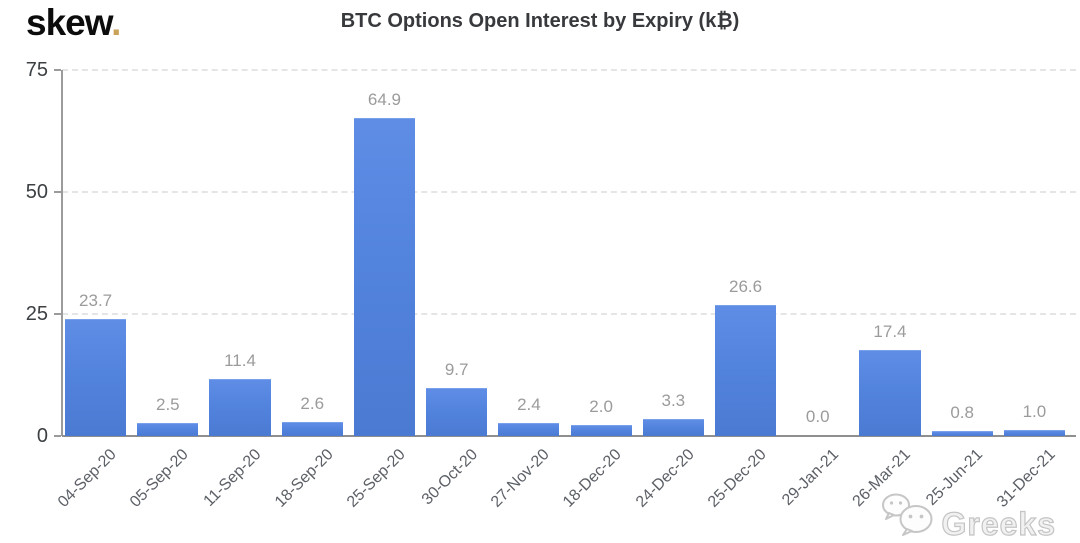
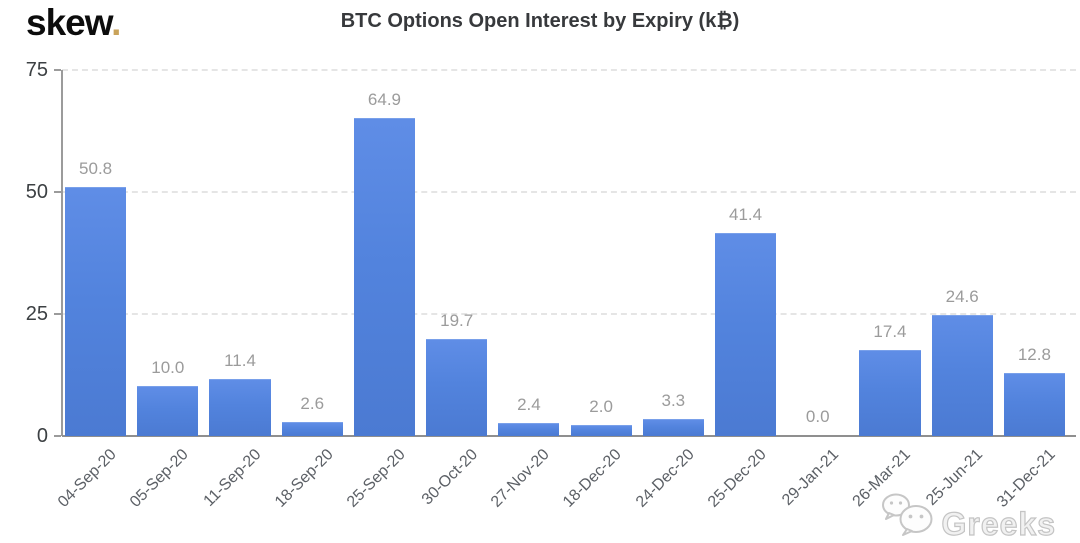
04-Sep-20: 23.7 -> 50.8
05-Sep-20: 2.5 -> 10.0
30-Oct-20: 9.7 -> 19.7
25-Dec-20: 26.6 -> 41.4
25-Jun-21: 0.8 -> 24.6
31-Dec-21: 1.0 -> 12.8
